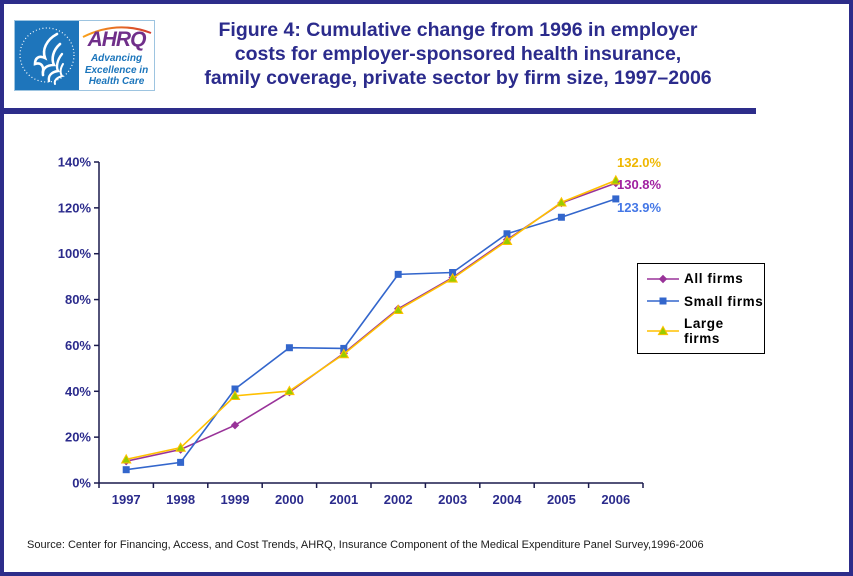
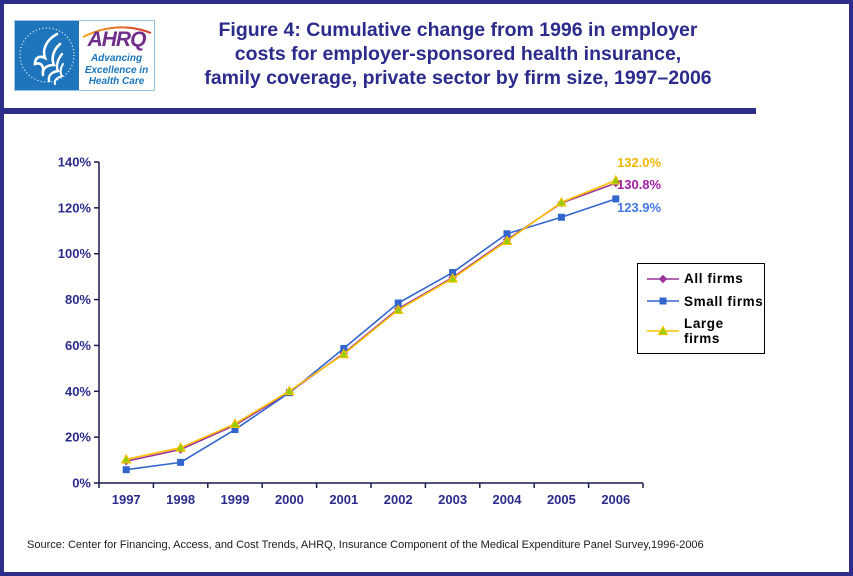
Small firms/1999: 41% -> 23%
Large firms/1999: 38% -> 26%
Small firms/2000: 59% -> 39%
Small firms/2002: 91% -> 78%
